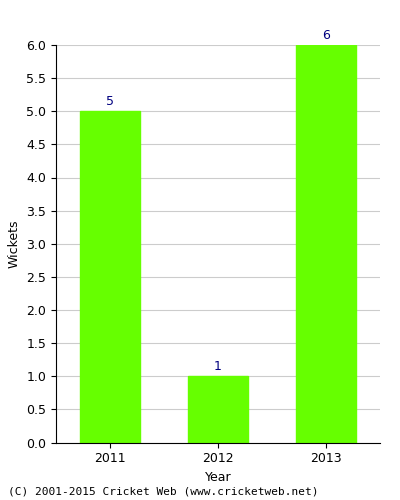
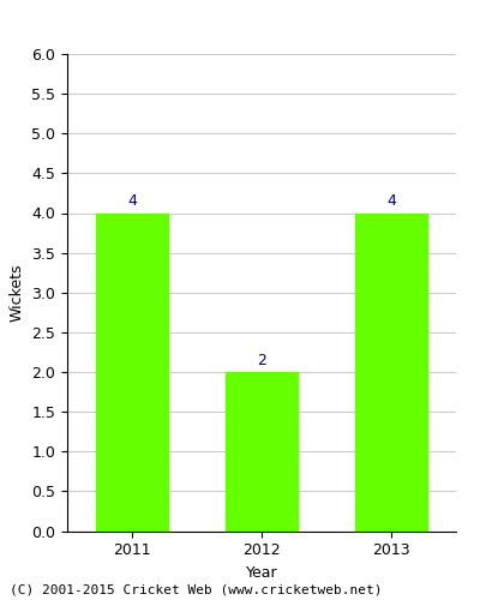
2011: 5 -> 4
2012: 1 -> 2
2013: 6 -> 4
